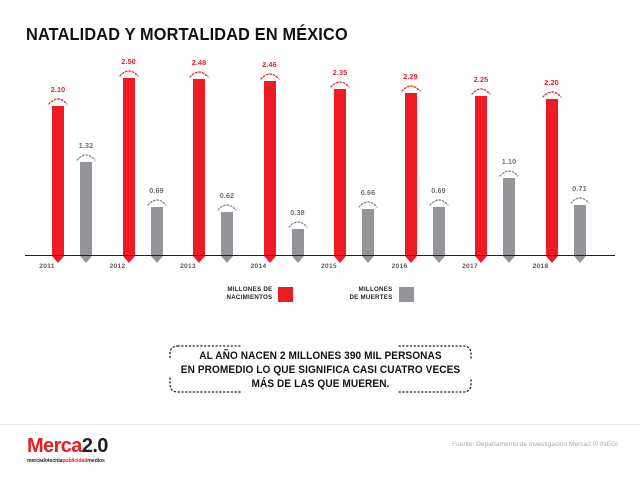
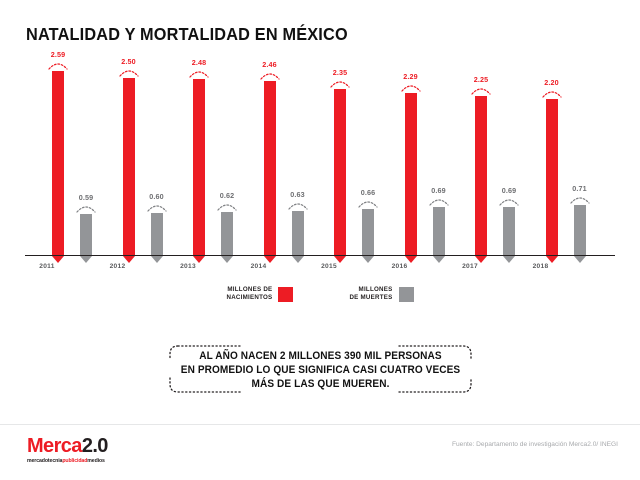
MILLONES DE NACIMIENTOS/2011: 2.10 -> 2.59
MILLONES DE MUERTES/2011: 1.32 -> 0.59
MILLONES DE MUERTES/2012: 0.69 -> 0.60
MILLONES DE MUERTES/2014: 0.38 -> 0.63
MILLONES DE MUERTES/2017: 1.10 -> 0.69
